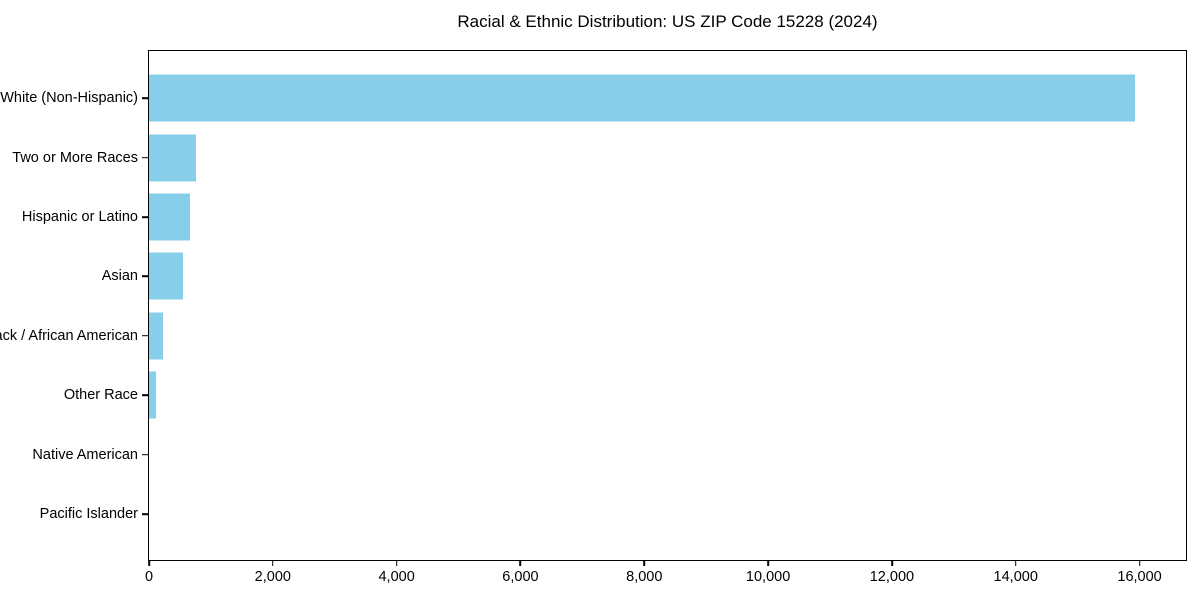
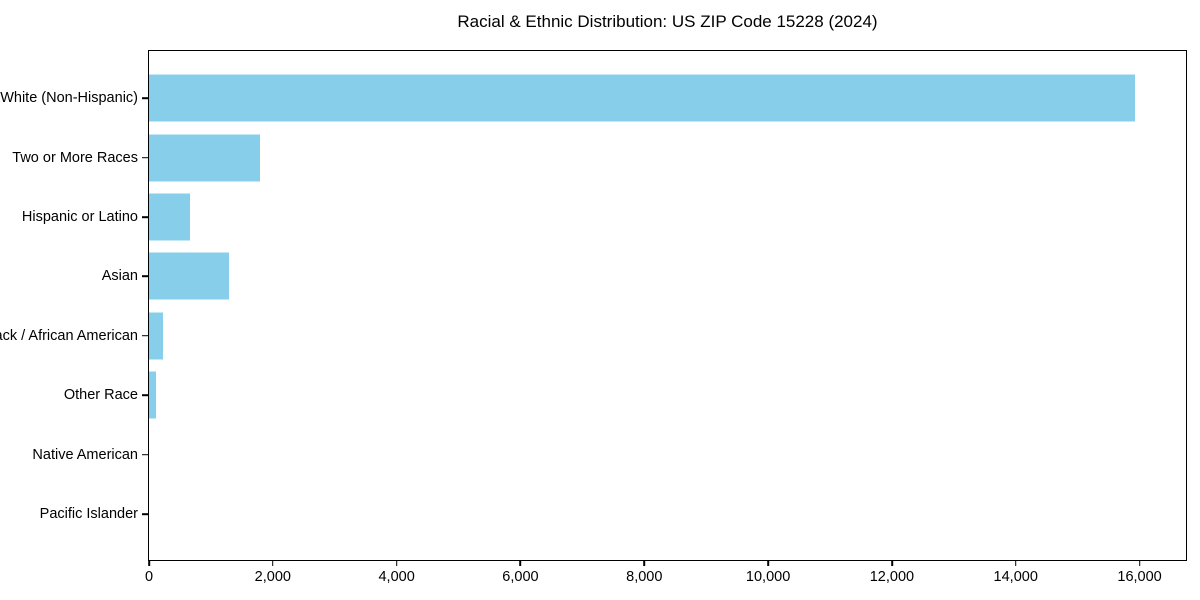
Two or More Races: 800 -> 1800
Asian: 500 -> 1300
